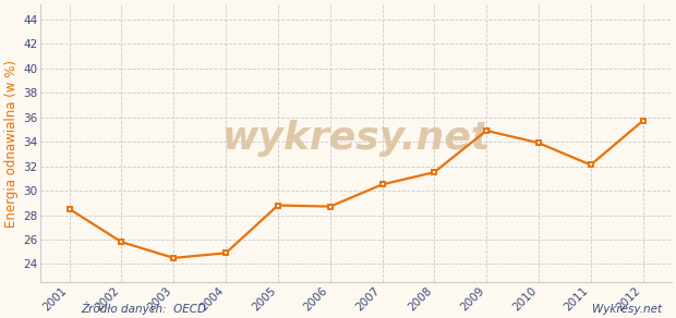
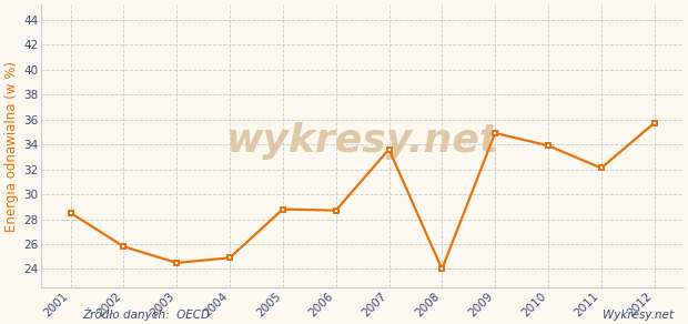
2007: 30.5 -> 33.6
2008: 31.5 -> 24.0
